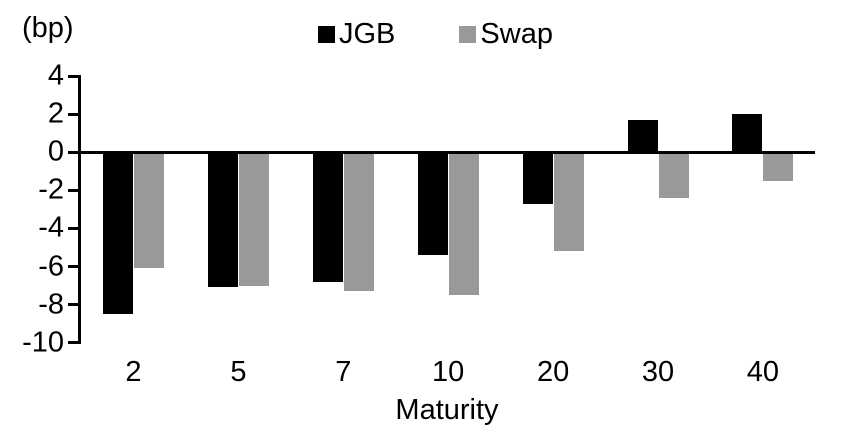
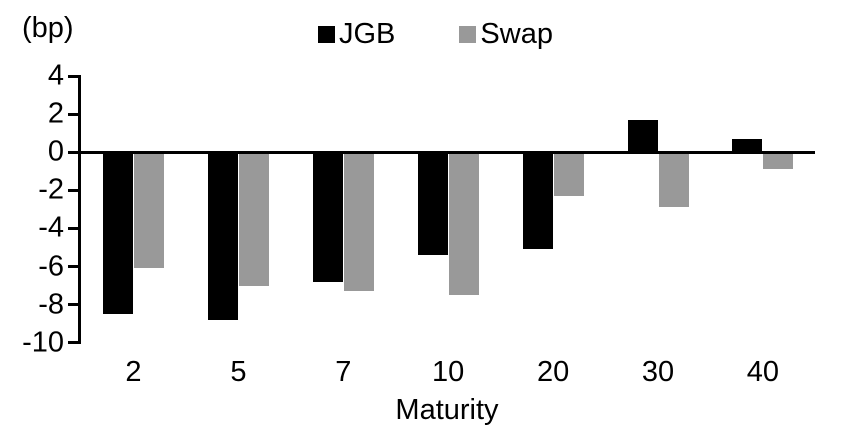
JGB/5: -7.1 -> -8.8
JGB/20: -2.7 -> -5.1
Swap/20: -5.2 -> -2.3
Swap/30: -2.4 -> -2.9
JGB/40: 2.0 -> 0.7
Swap/40: -1.5 -> -0.9
